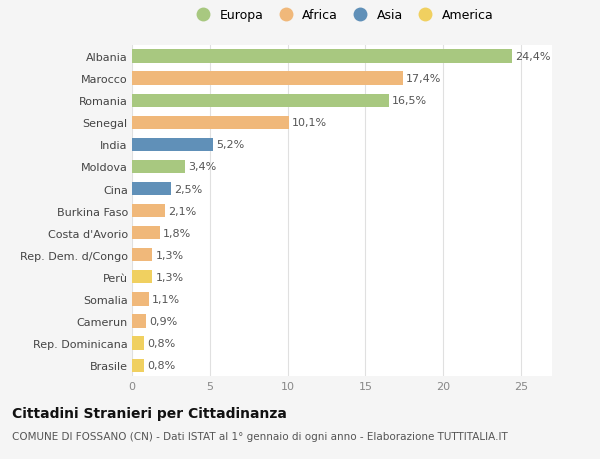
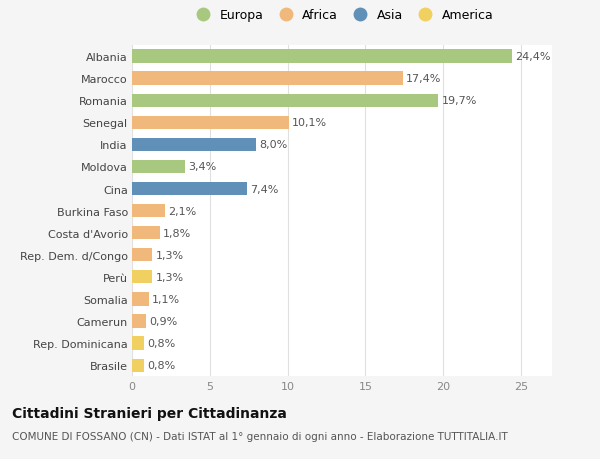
Romania: 16,5% -> 19,7%
India: 5,2% -> 8,0%
Cina: 2,5% -> 7,4%
